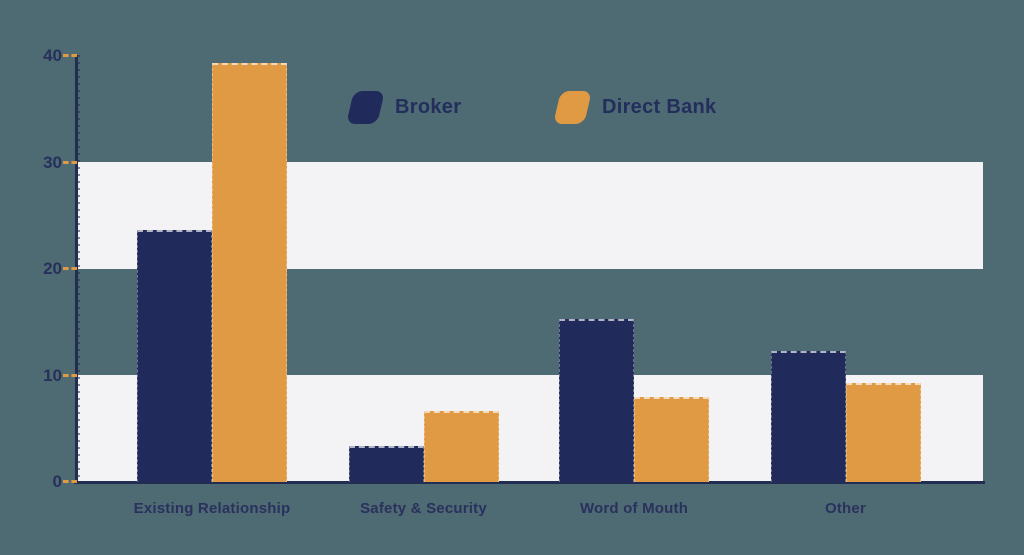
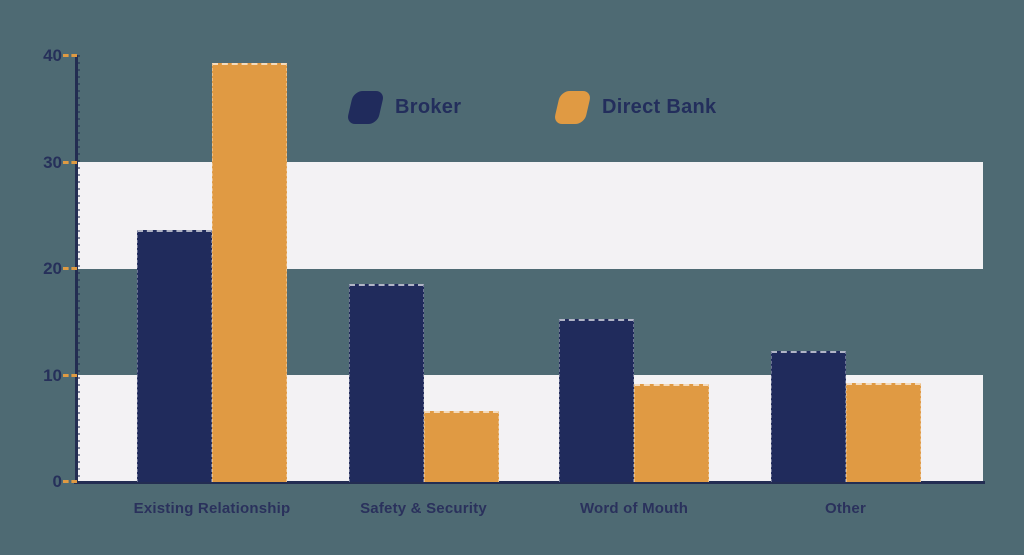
Broker/Safety & Security: 3.4 -> 18.6
Direct Bank/Word of Mouth: 8.0 -> 9.2
